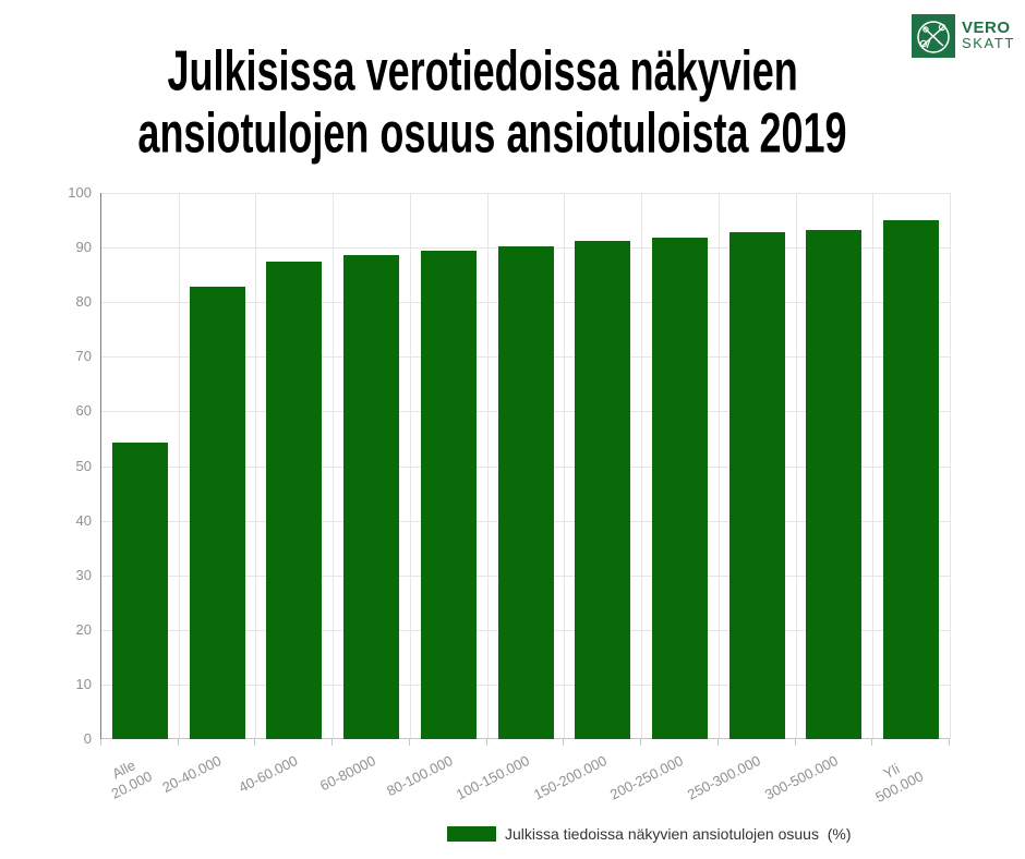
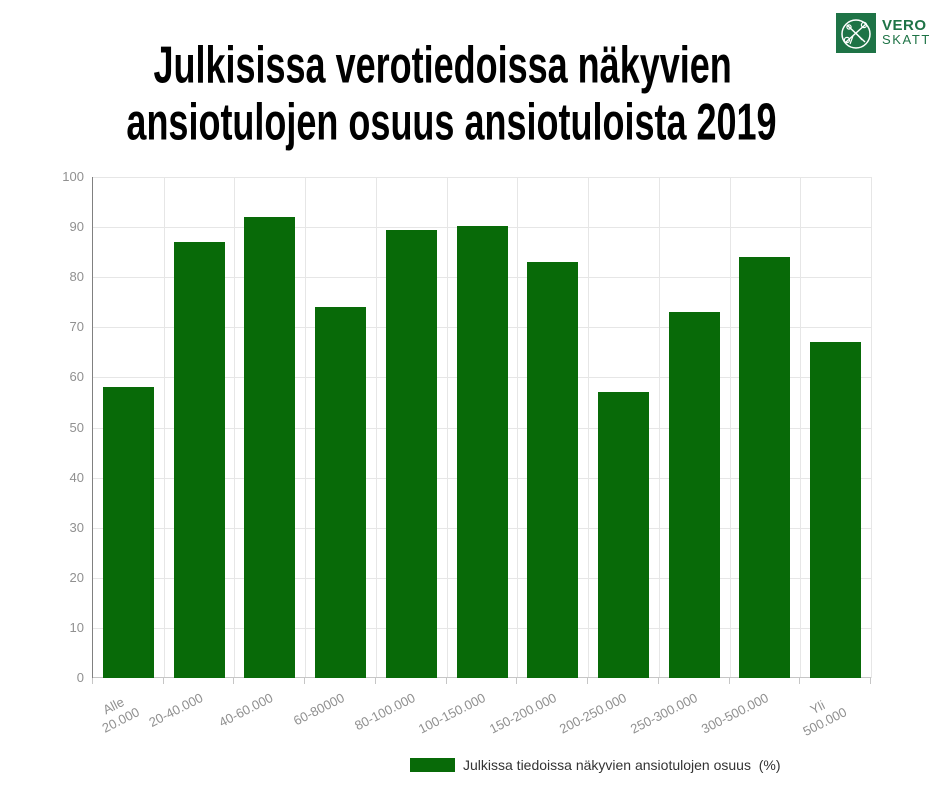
Alle 20.000: 54 -> 58
20-40.000: 83 -> 87
40-60.000: 88 -> 92
60-80000: 89 -> 74
150-200.000: 91 -> 83
200-250.000: 92 -> 57
250-300.000: 93 -> 73
300-500.000: 93 -> 84
Yli 500.000: 95 -> 67
